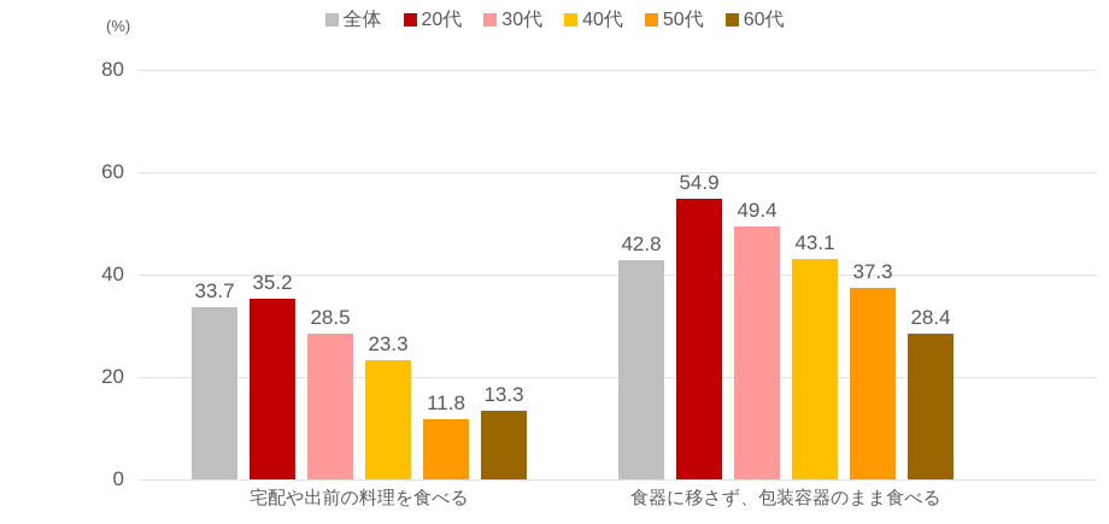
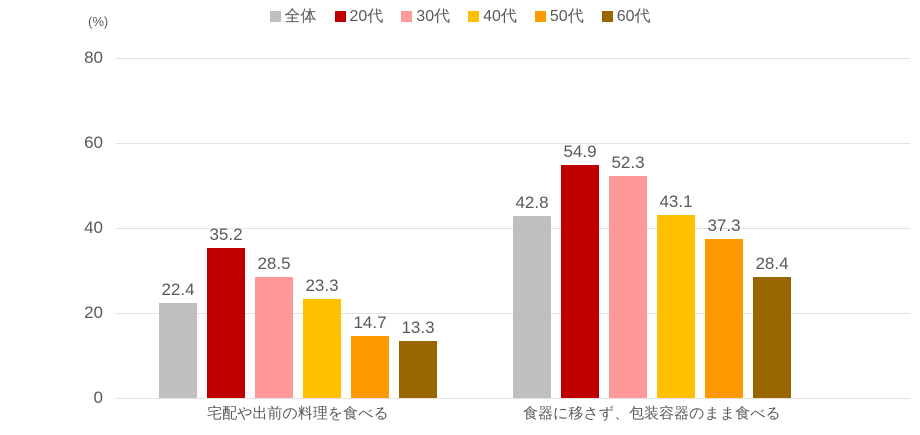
全体/宅配や出前の料理を食べる: 33.7 -> 22.4
50代/宅配や出前の料理を食べる: 11.8 -> 14.7
30代/食器に移さず、包装容器のまま食べる: 49.4 -> 52.3
